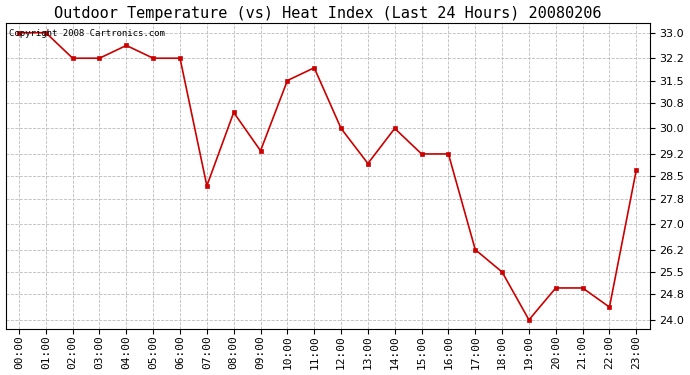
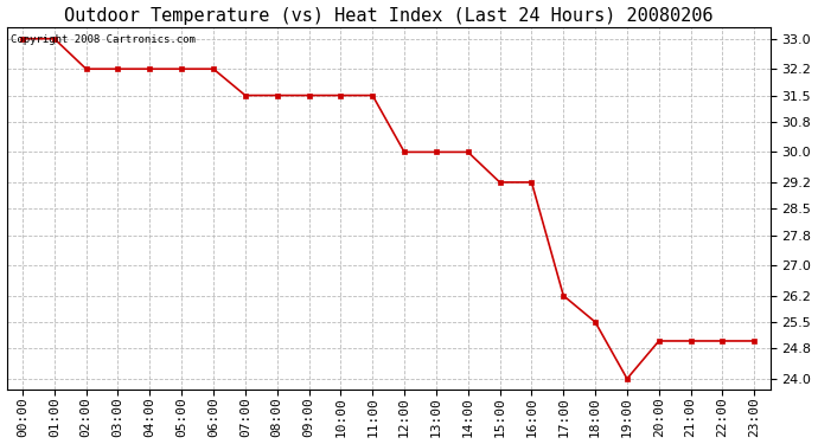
04:00: 32.6 -> 32.2
07:00: 28.2 -> 31.5
08:00: 30.5 -> 31.5
09:00: 29.3 -> 31.5
11:00: 31.9 -> 31.5
13:00: 28.9 -> 30.0
22:00: 24.4 -> 25.0
23:00: 28.7 -> 25.0
